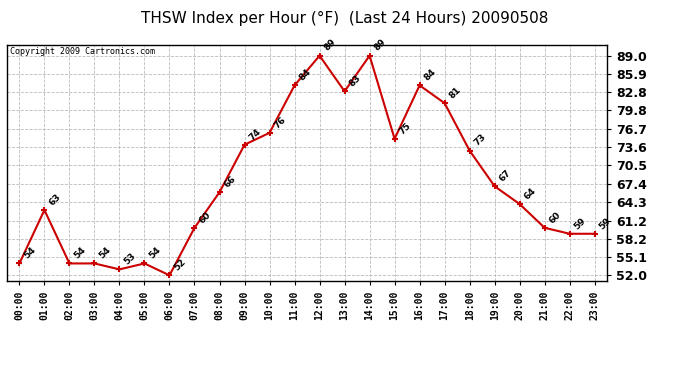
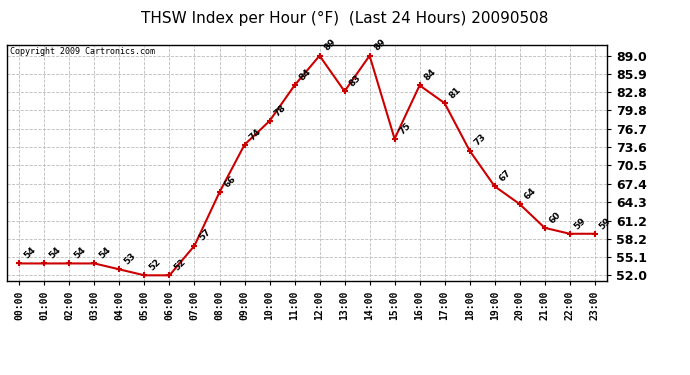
01:00: 63 -> 54
05:00: 54 -> 52
07:00: 60 -> 57
10:00: 76 -> 78
